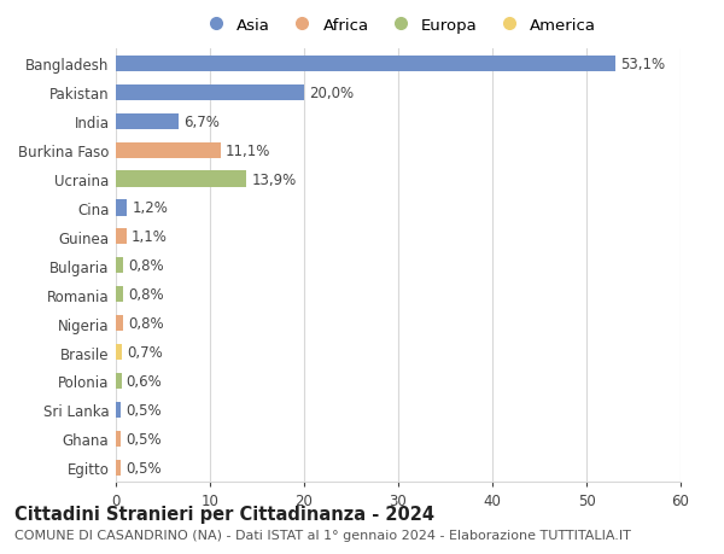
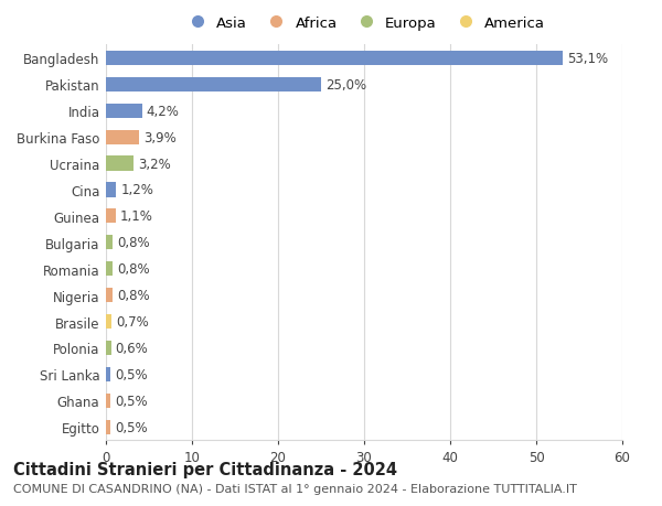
Pakistan: 20,0% -> 25,0%
India: 6,7% -> 4,2%
Burkina Faso: 11,1% -> 3,9%
Ucraina: 13,9% -> 3,2%
